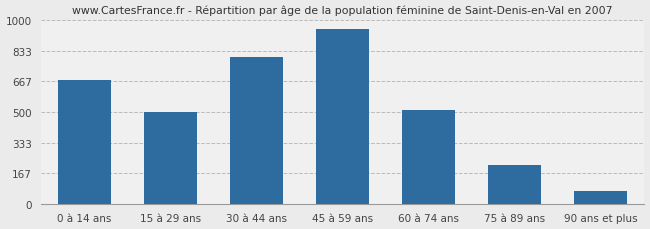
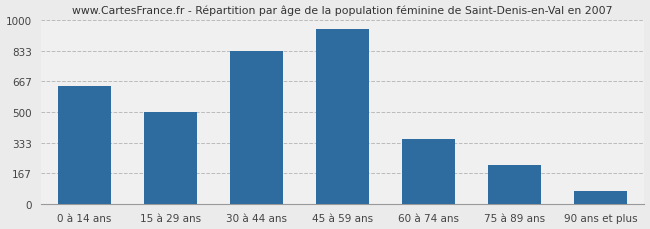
0 à 14 ans: 680 -> 640
30 à 44 ans: 800 -> 830
60 à 74 ans: 510 -> 350
